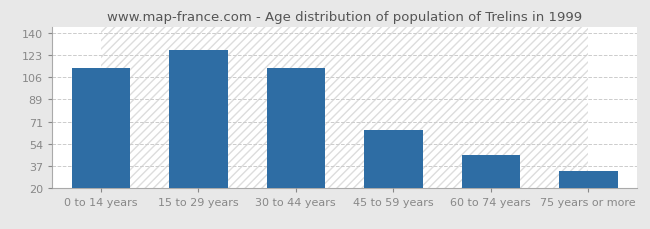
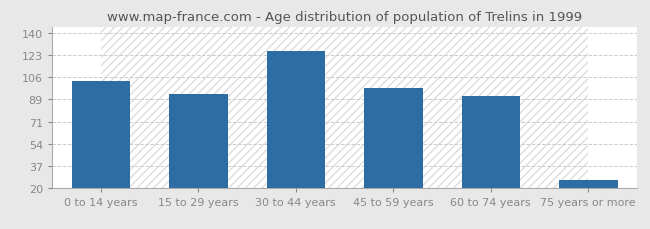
0 to 14 years: 113 -> 103
15 to 29 years: 127 -> 93
30 to 44 years: 113 -> 126
45 to 59 years: 65 -> 97
60 to 74 years: 45 -> 91
75 years or more: 33 -> 26
